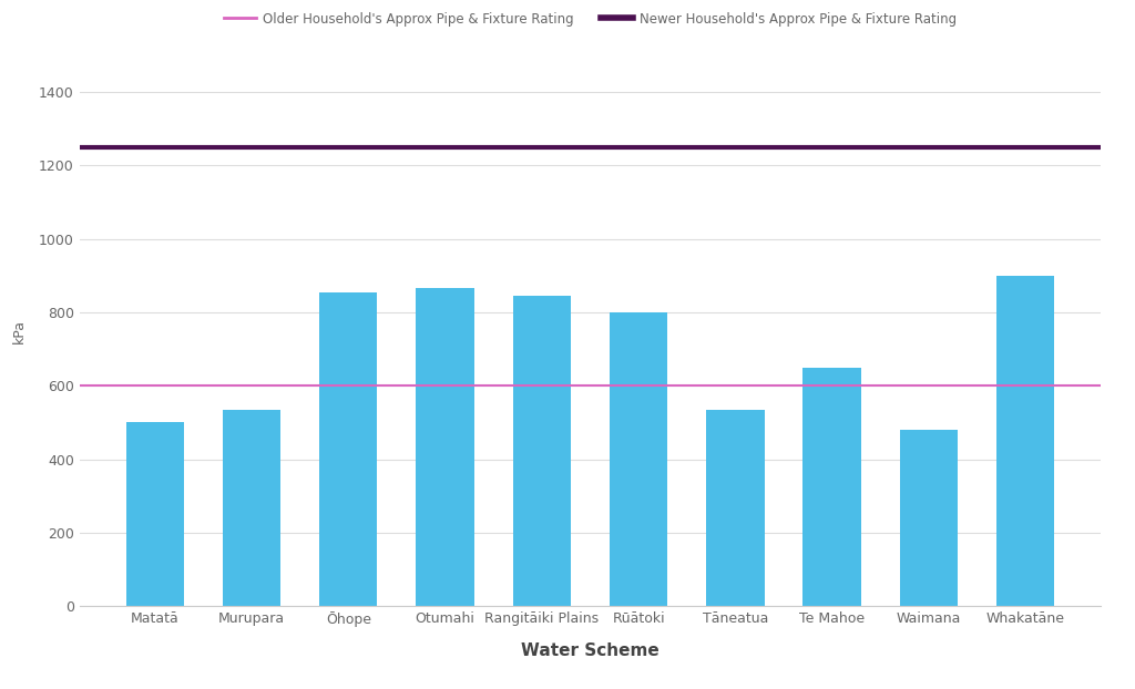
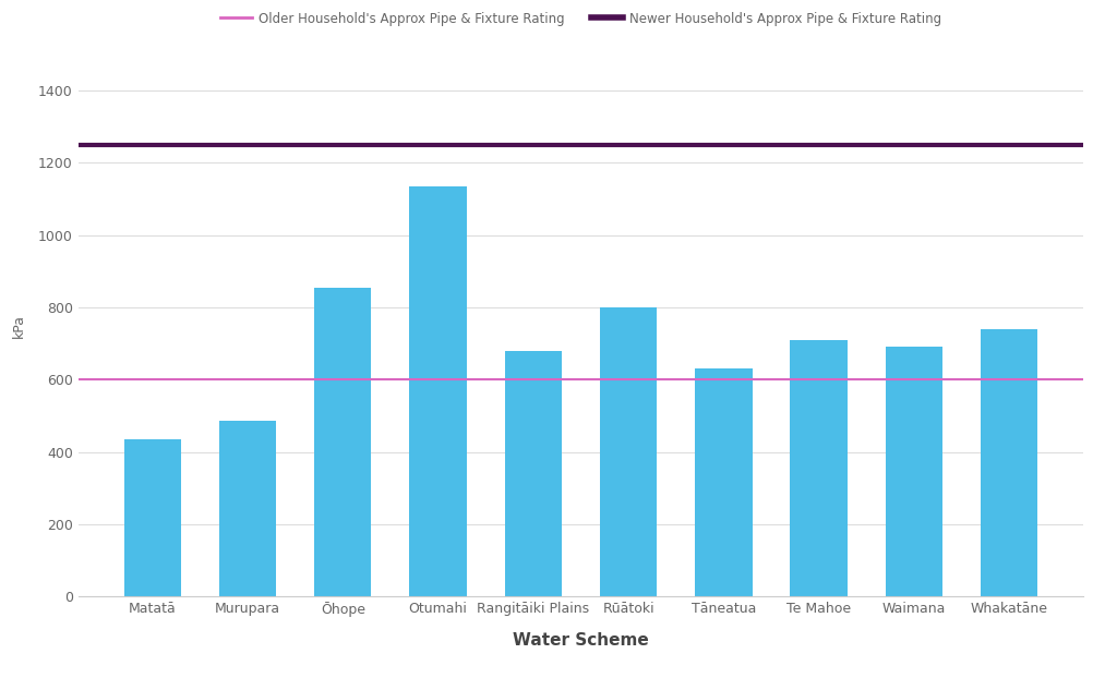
Matatā: 500 -> 435
Murupara: 535 -> 485
Otumahi: 865 -> 1135
Rangitāiki Plains: 845 -> 680
Tāneatua: 535 -> 630
Te Mahoe: 650 -> 710
Waimana: 480 -> 690
Whakatāne: 900 -> 740
